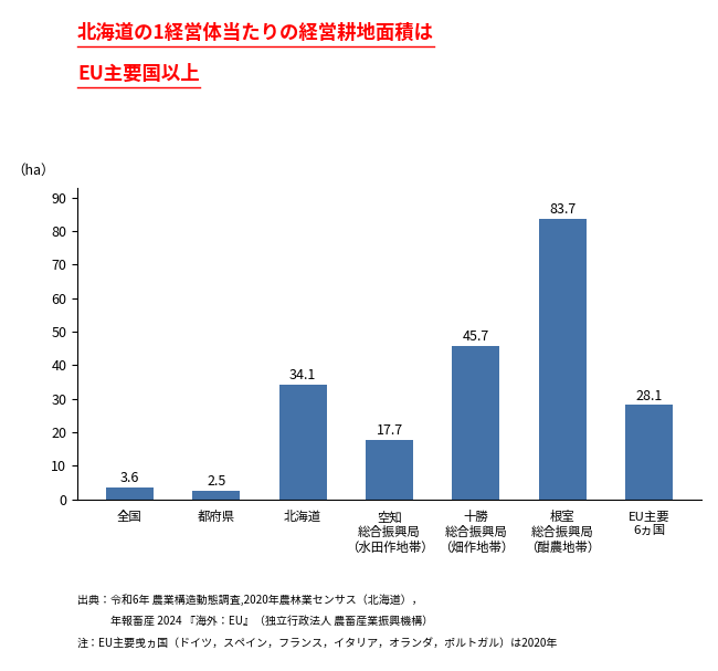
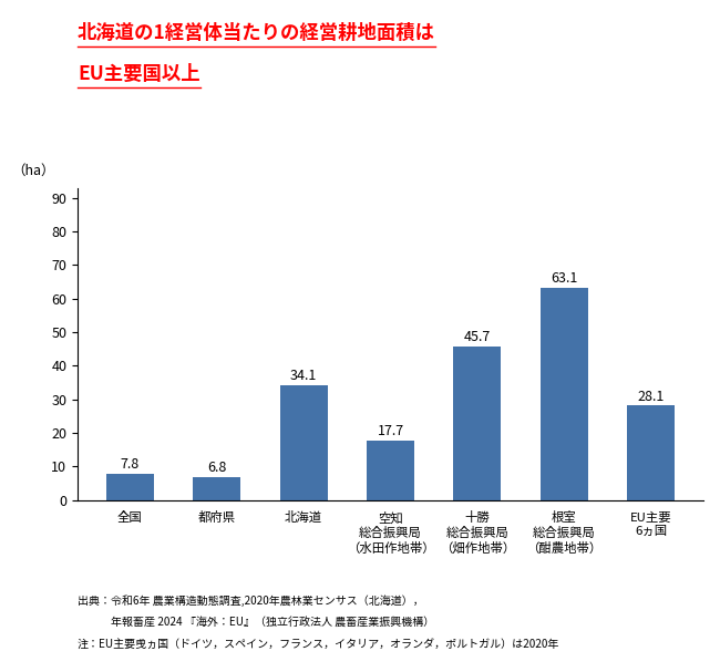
全国: 3.6 -> 7.8
都府県: 2.5 -> 6.8
根室 総合振興局 （酣農地帯）: 83.7 -> 63.1
